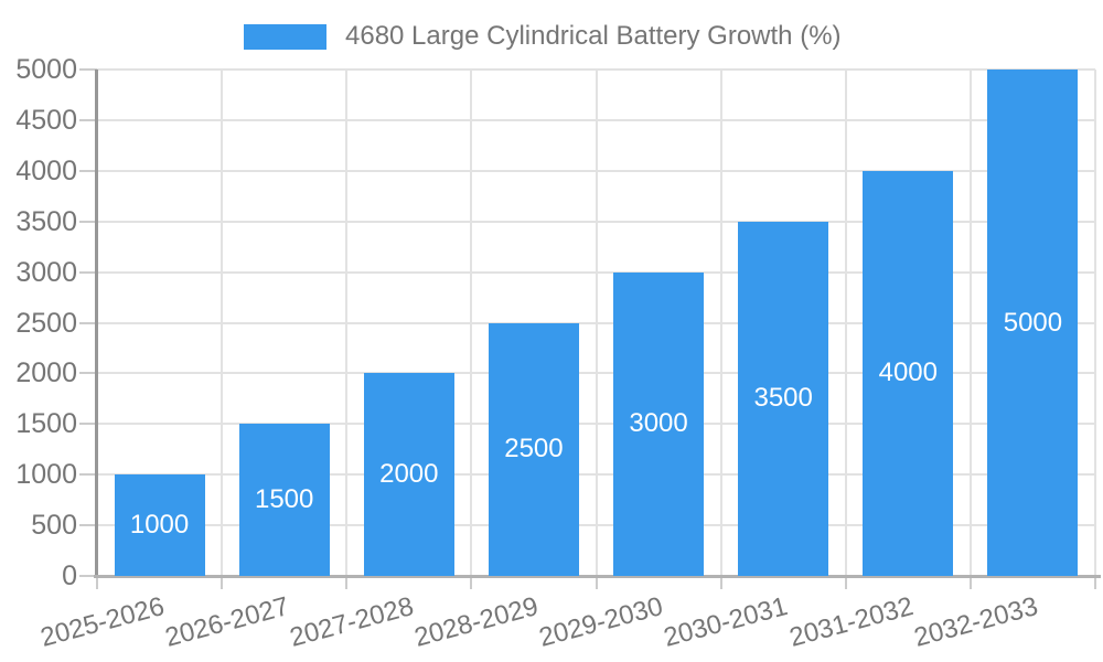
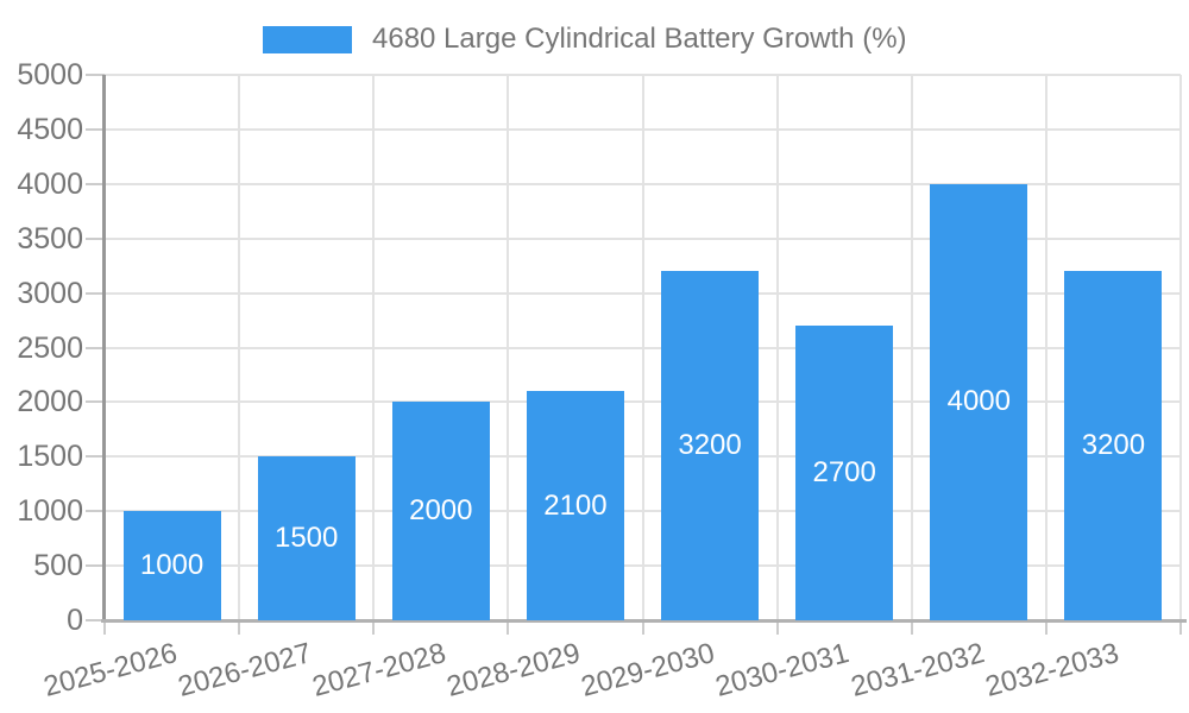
2028-2029: 2500 -> 2100
2029-2030: 3000 -> 3200
2030-2031: 3500 -> 2700
2032-2033: 5000 -> 3200
